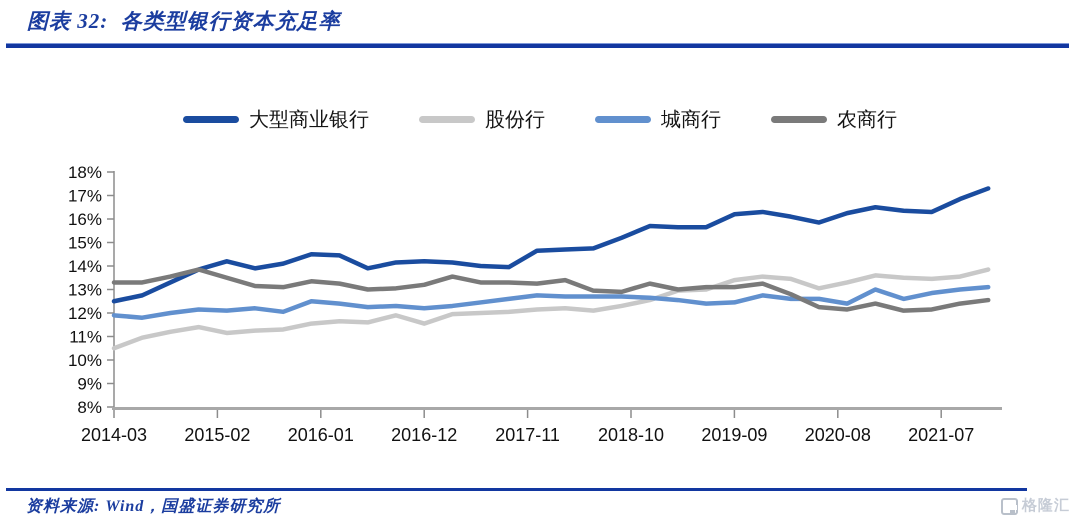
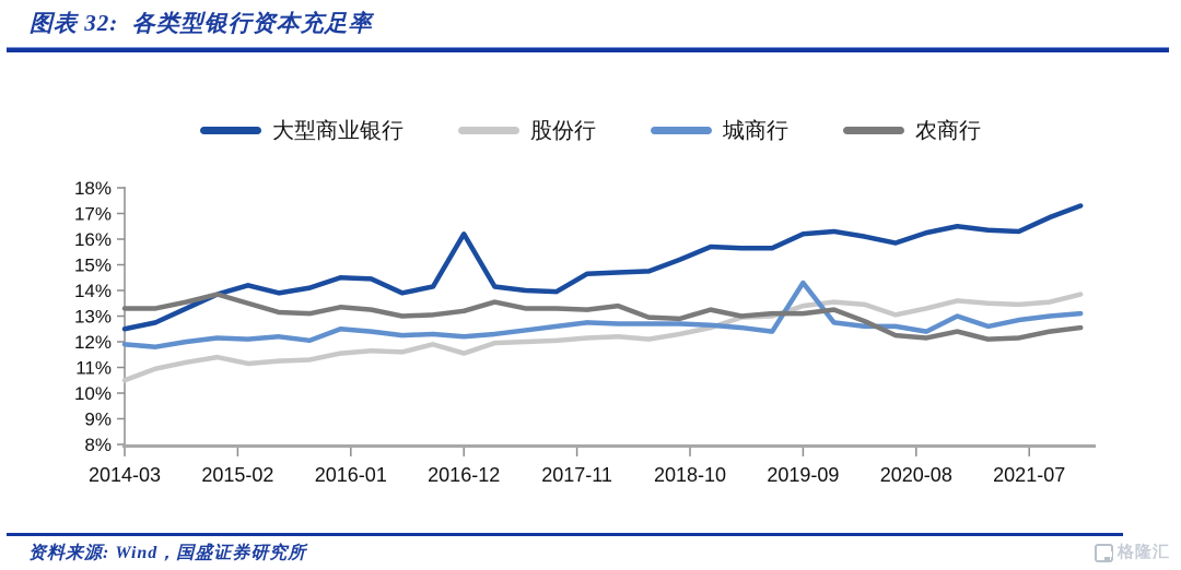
大型商业银行/2016-12: 14.2% -> 16.2%
城商行/2019-09: 12.4% -> 14.3%
